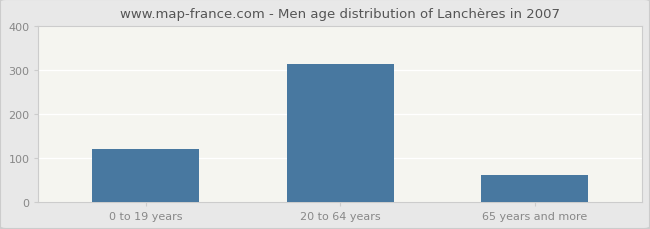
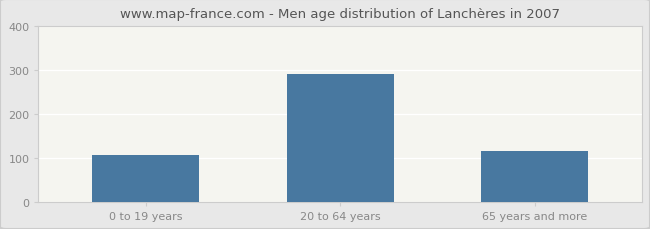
0 to 19 years: 120 -> 105
20 to 64 years: 312 -> 290
65 years and more: 60 -> 115
